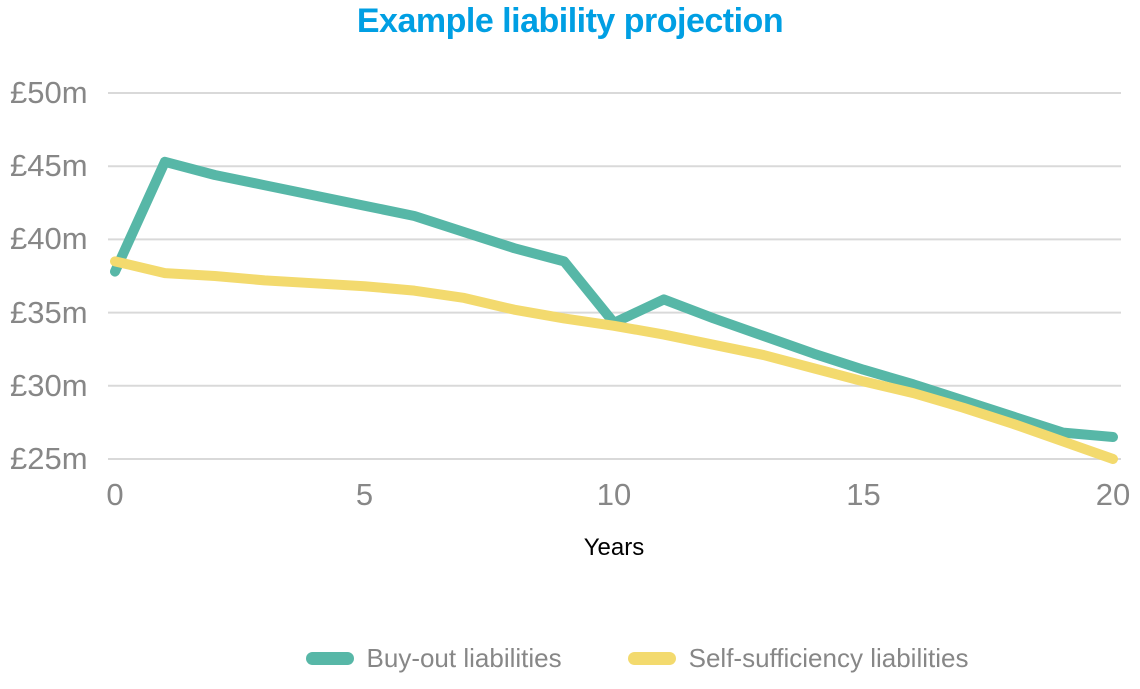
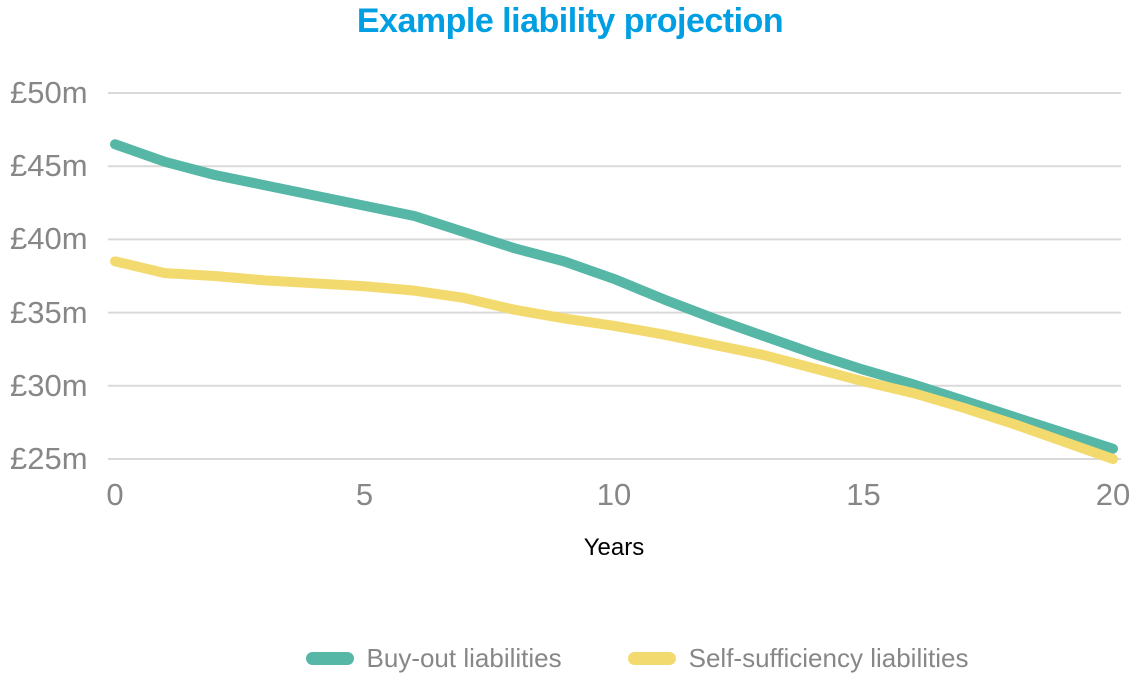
Buy-out liabilities/0: £37.8m -> £46.5m
Buy-out liabilities/10: £34.3m -> £37.3m
Buy-out liabilities/20: £26.5m -> £25.7m
